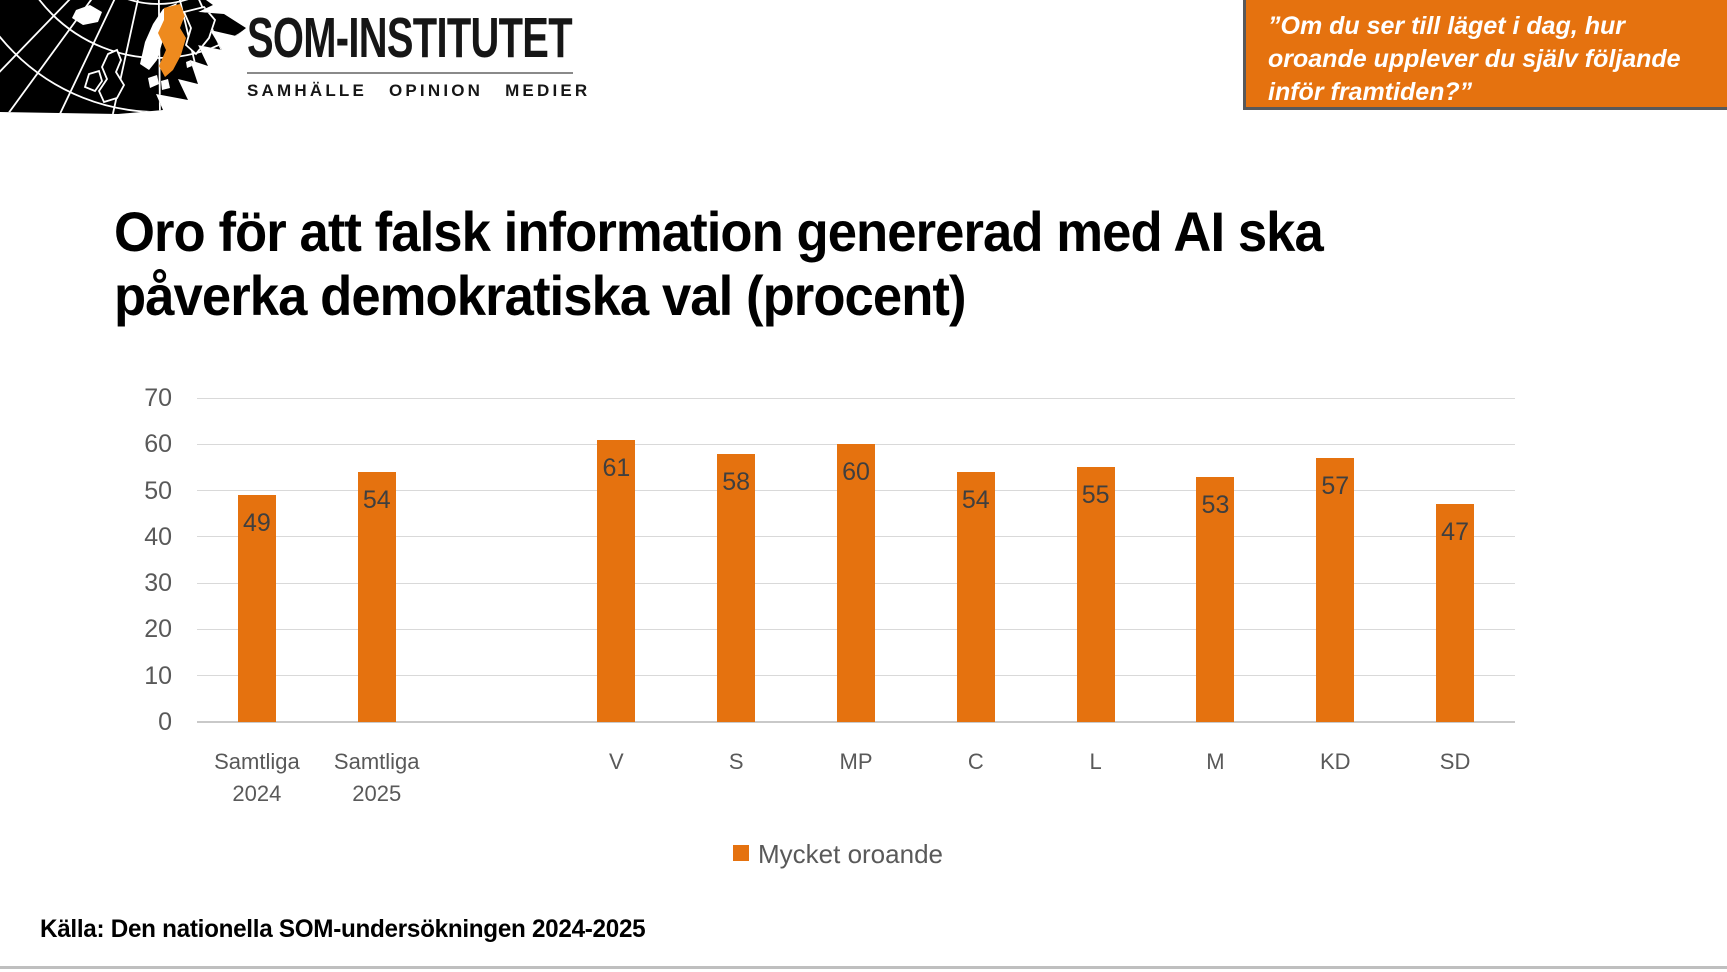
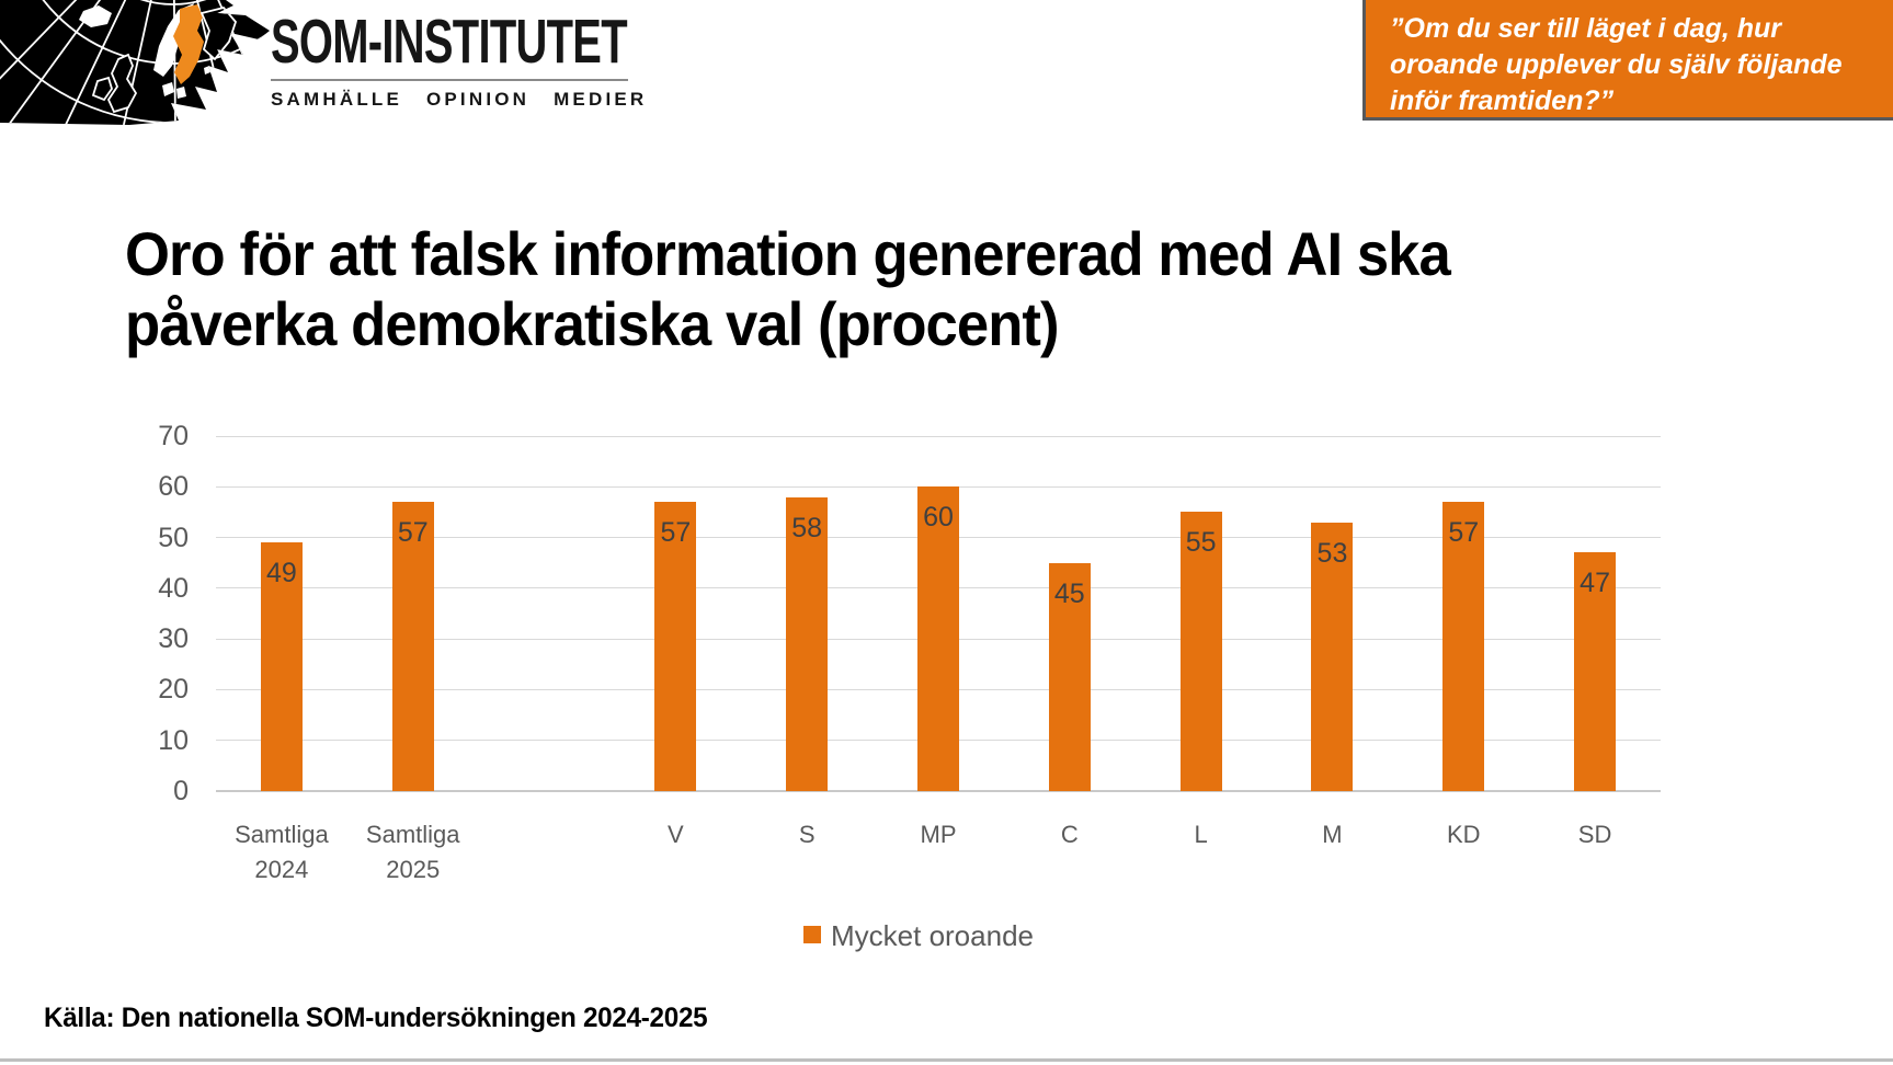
Samtliga 2025: 54 -> 57
V: 61 -> 57
C: 54 -> 45
